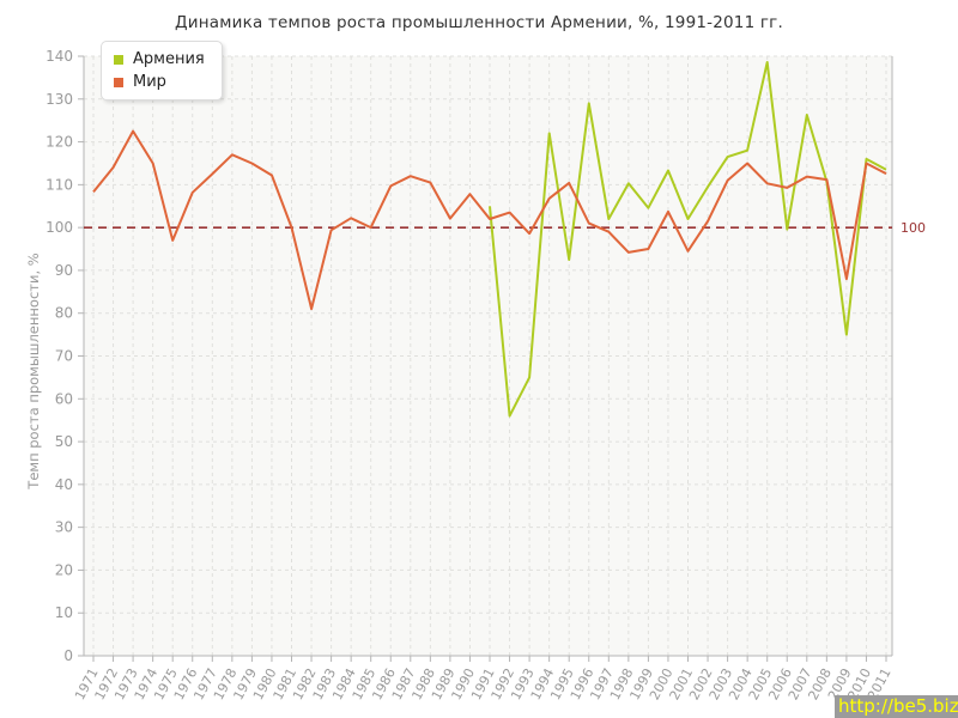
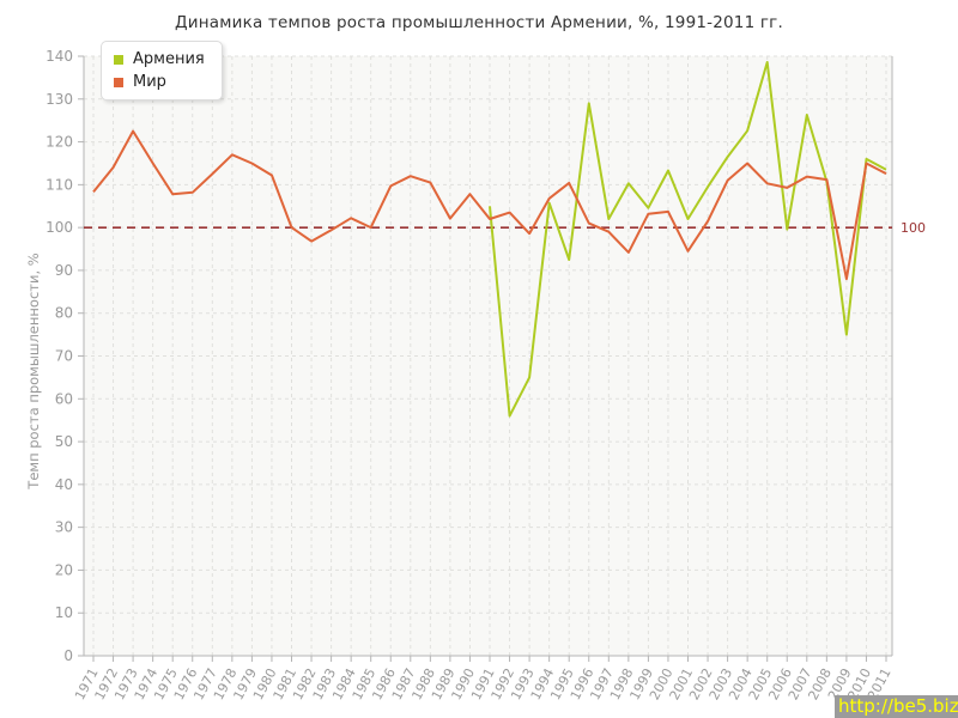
Мир/1975: 97 -> 108
Мир/1982: 81 -> 97
Армения/1994: 122 -> 106
Мир/1999: 95 -> 103
Армения/2004: 118 -> 123
